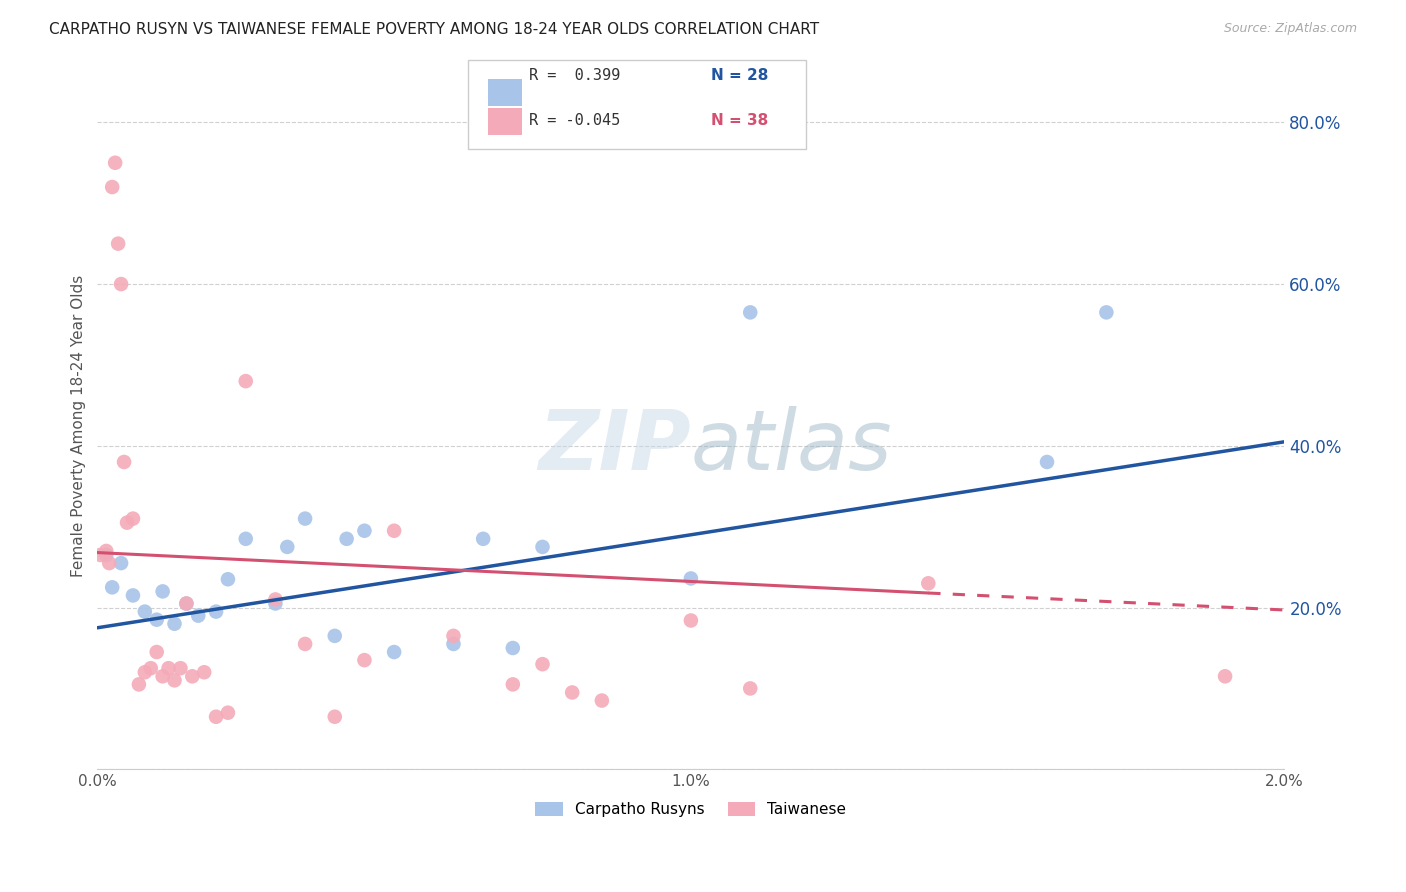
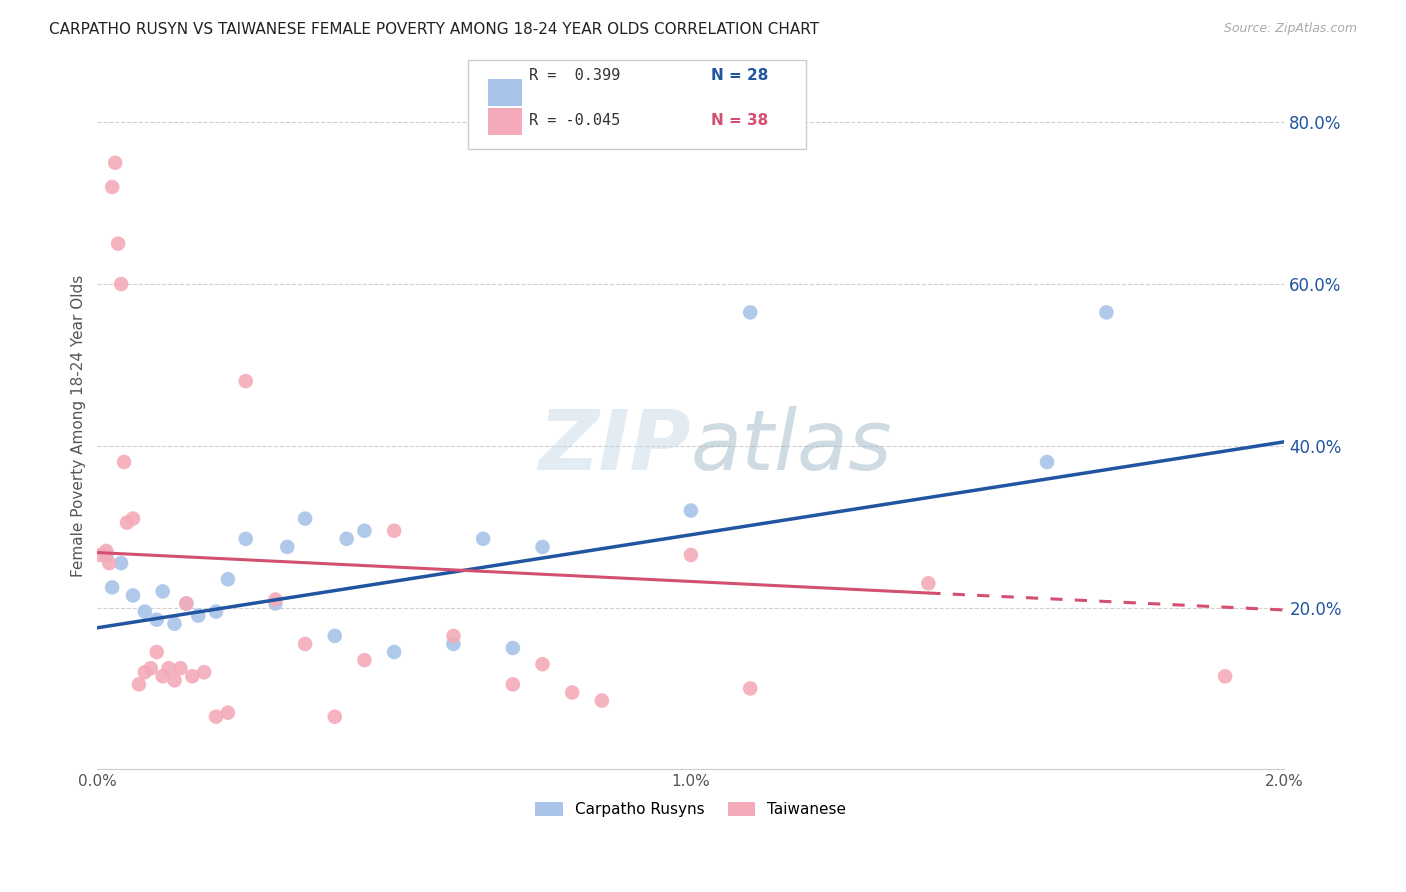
Carpatho Rusyns/1.0%: 23.6% -> 32.0%
Taiwanese/1.0%: 18.4% -> 26.5%
